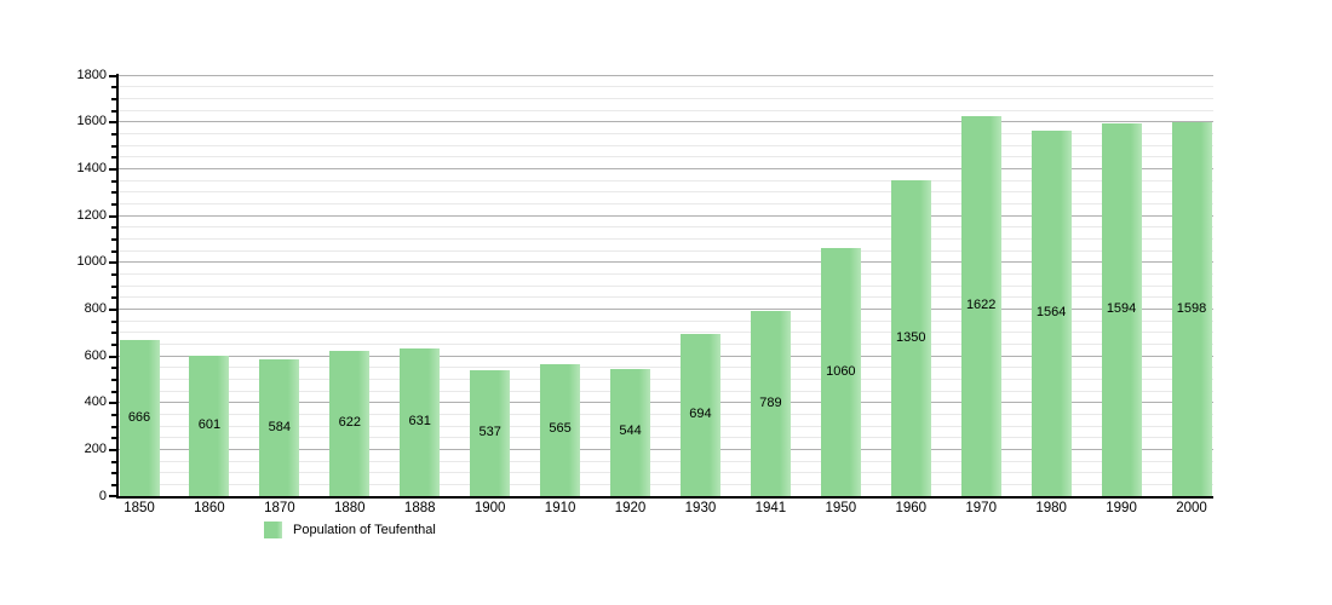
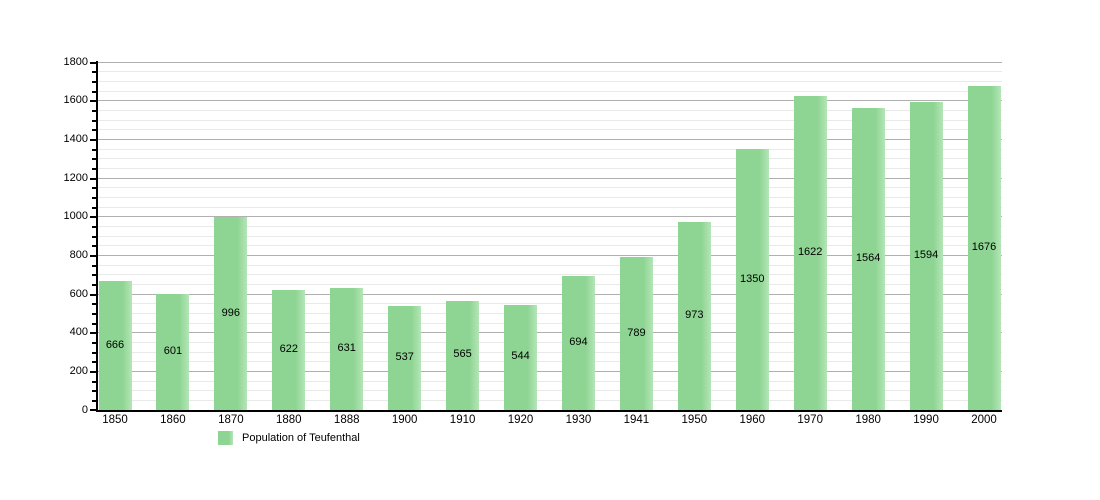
1870: 584 -> 996
1950: 1060 -> 973
2000: 1598 -> 1676
